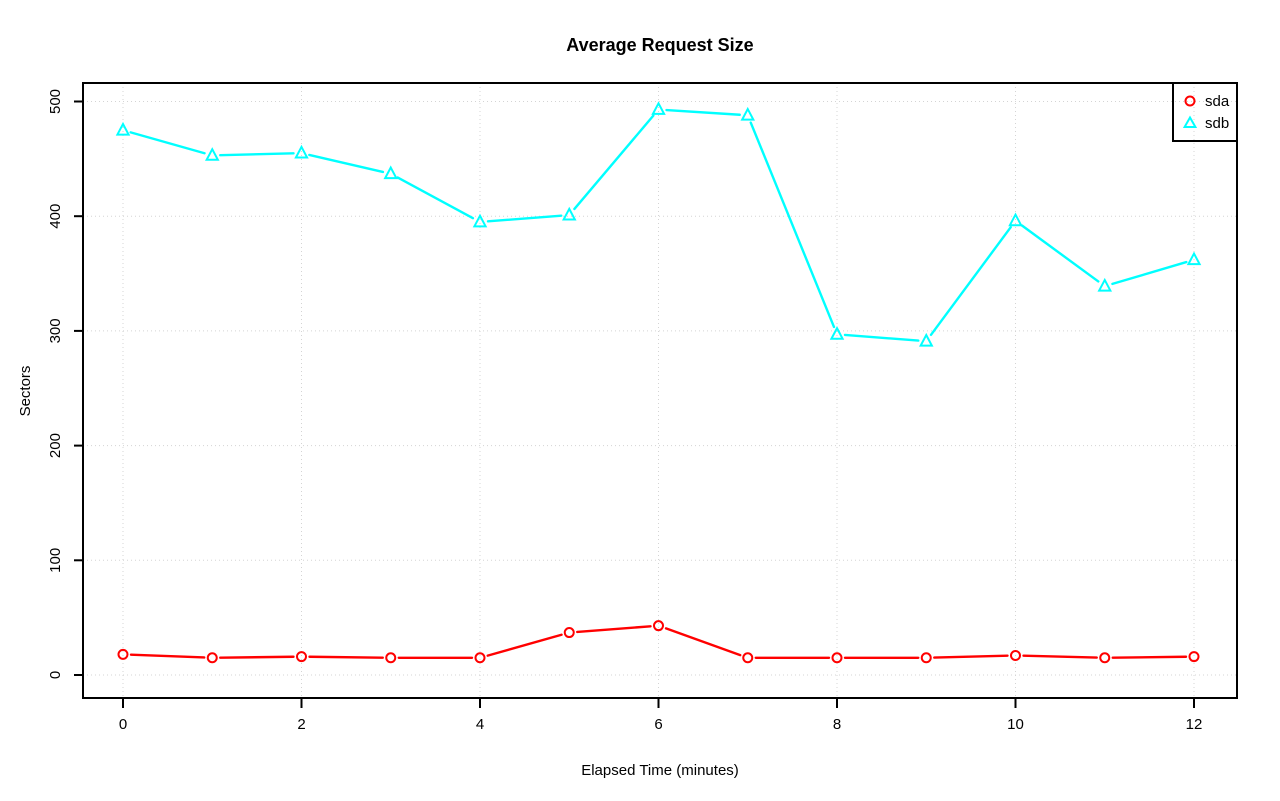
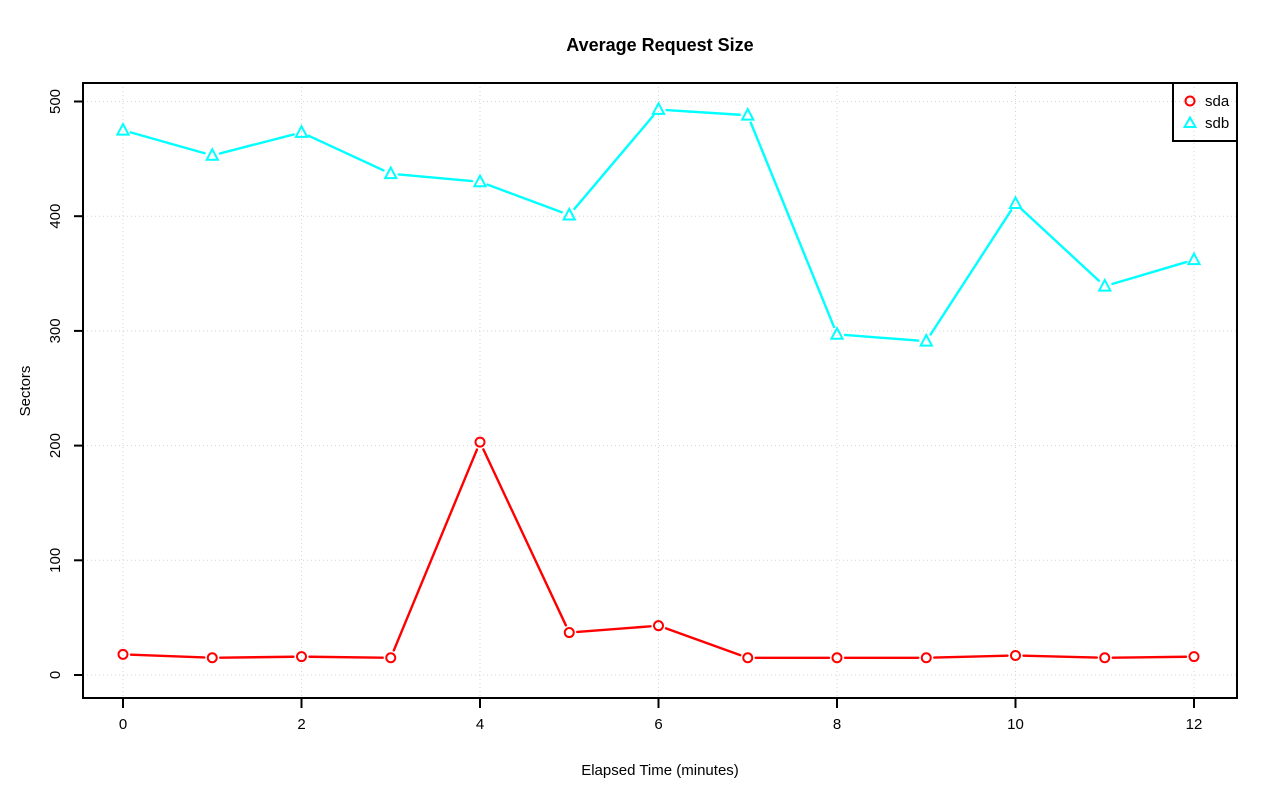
sdb/2: 455 -> 473
sda/4: 15 -> 203
sdb/4: 395 -> 430
sdb/10: 396 -> 411
